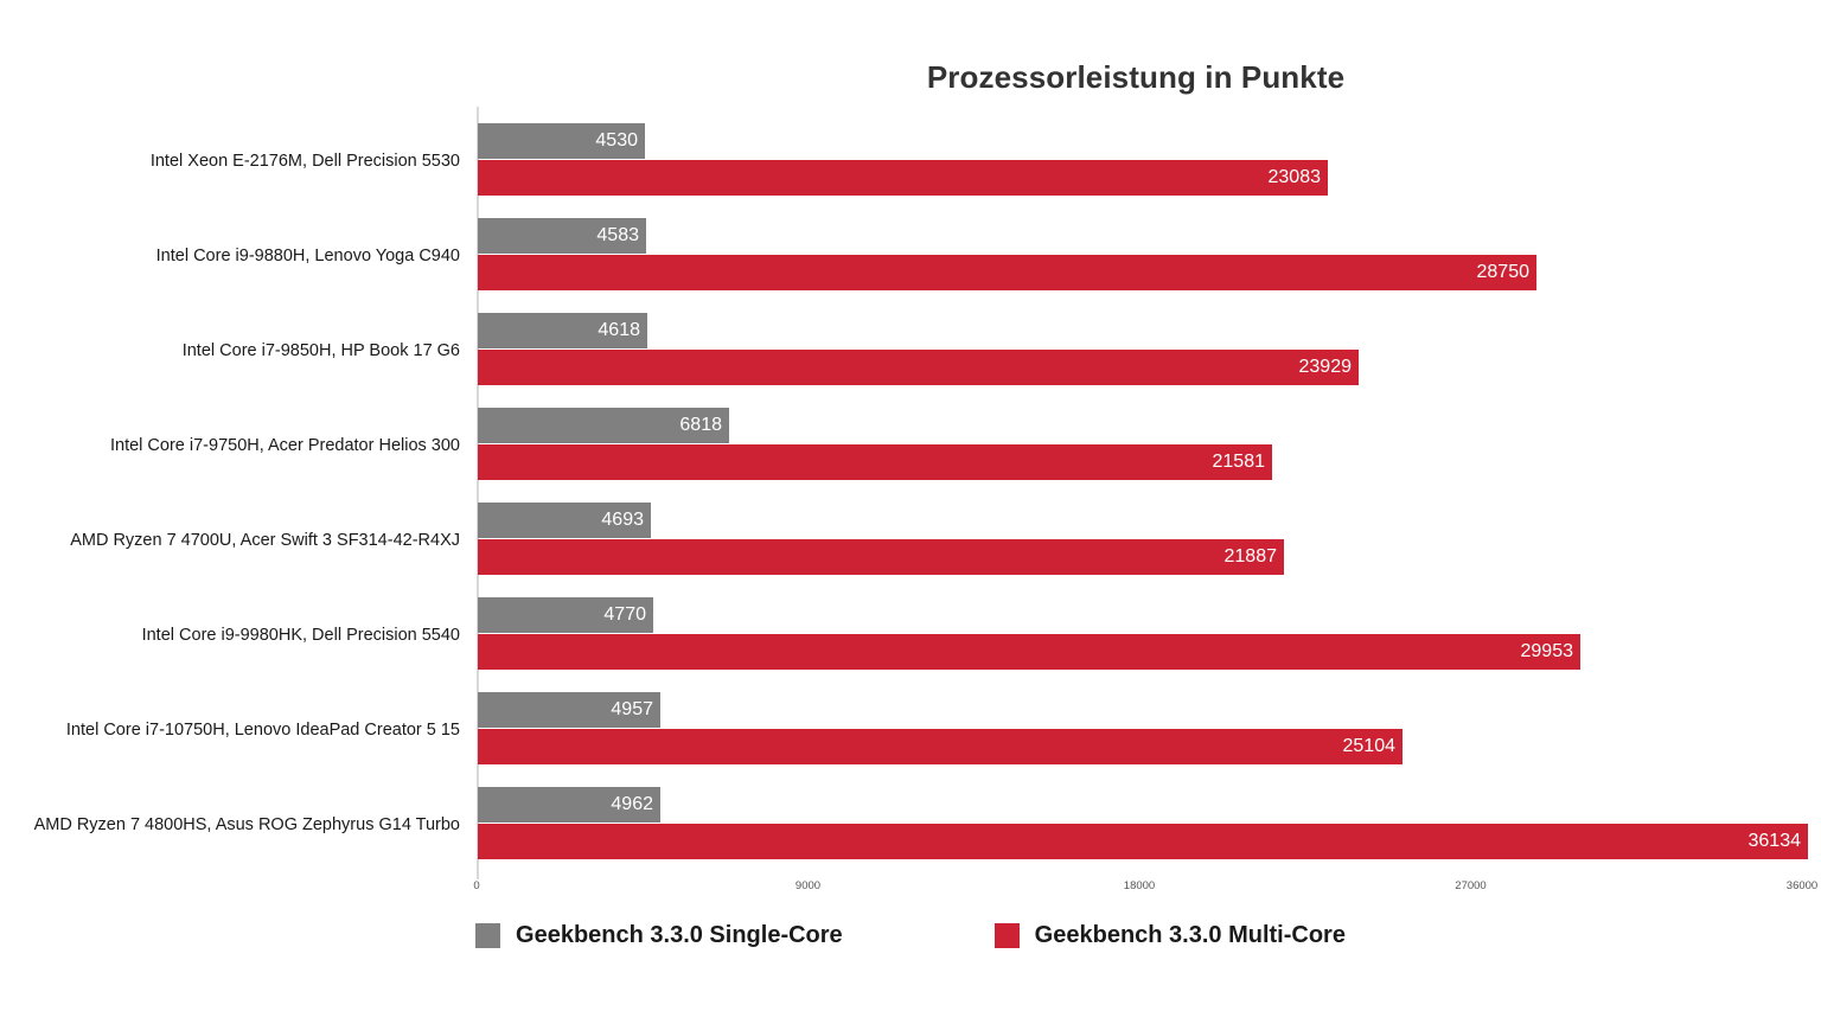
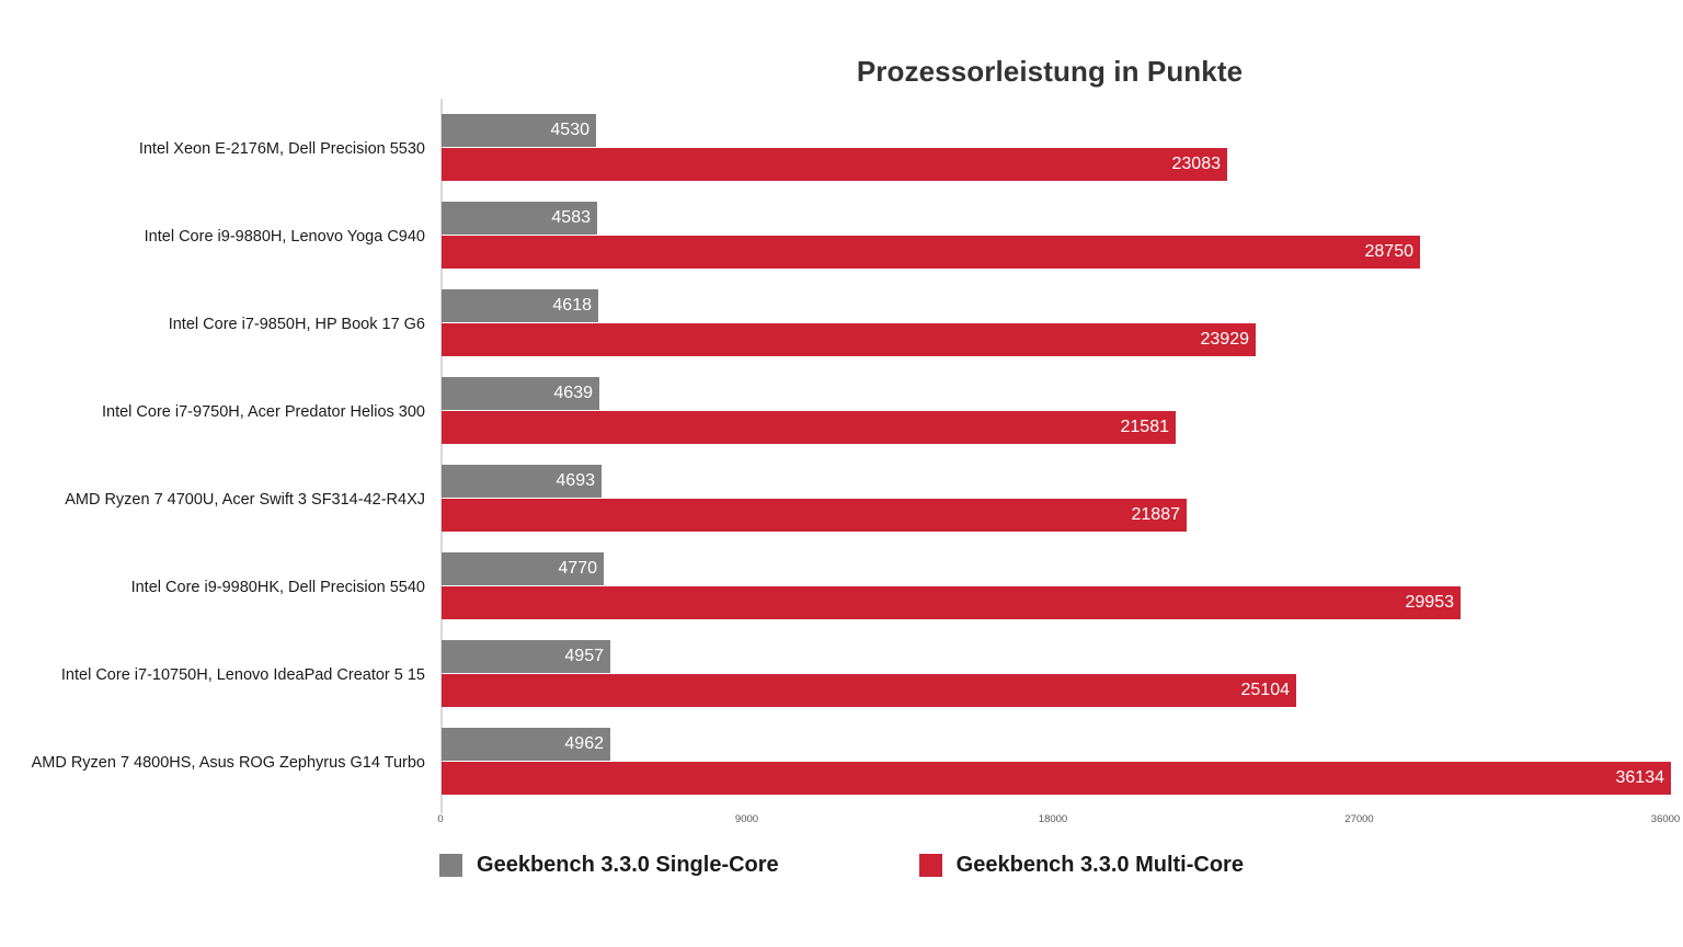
Geekbench 3.3.0 Single-Core/Intel Core i7-9750H, Acer Predator Helios 300: 6818 -> 4639
